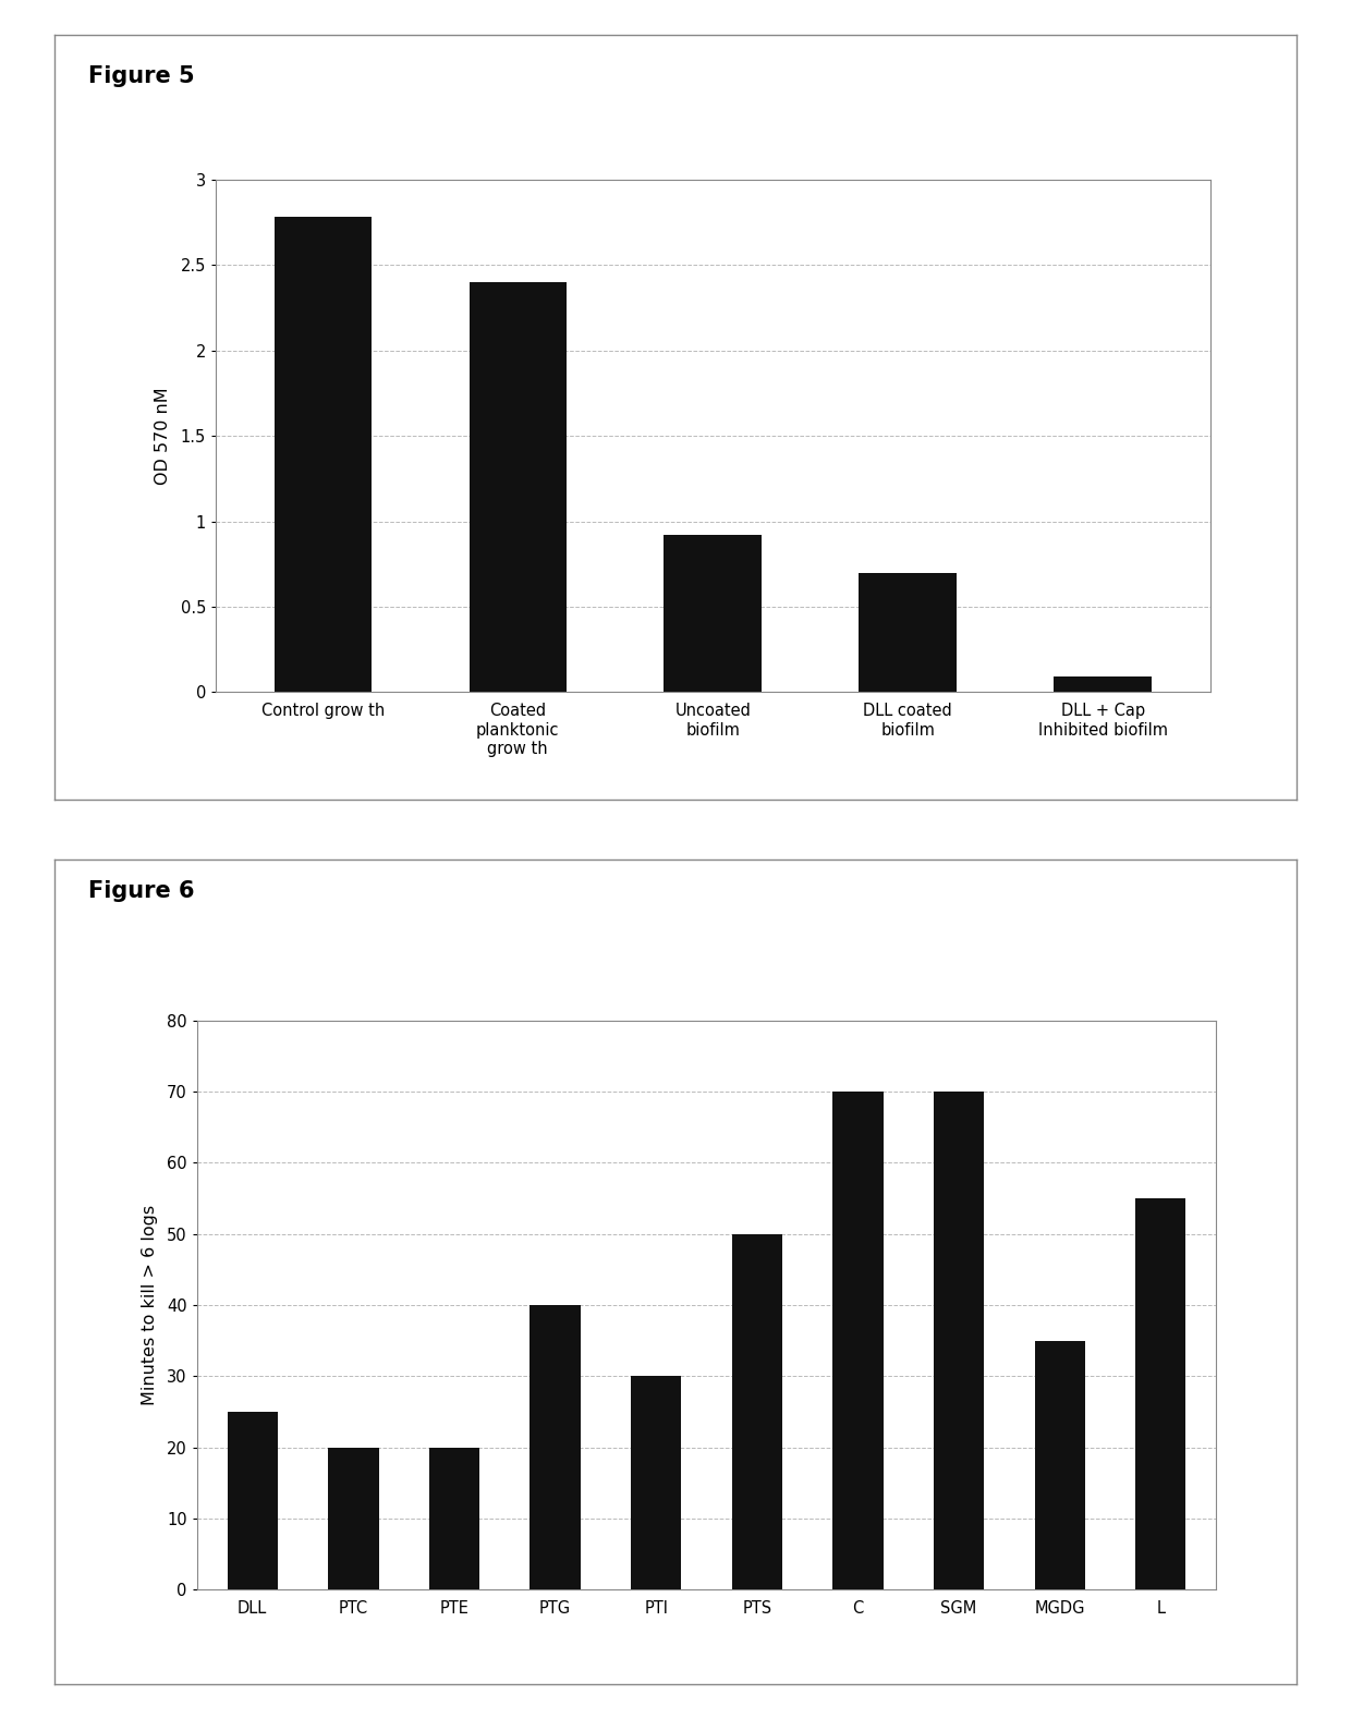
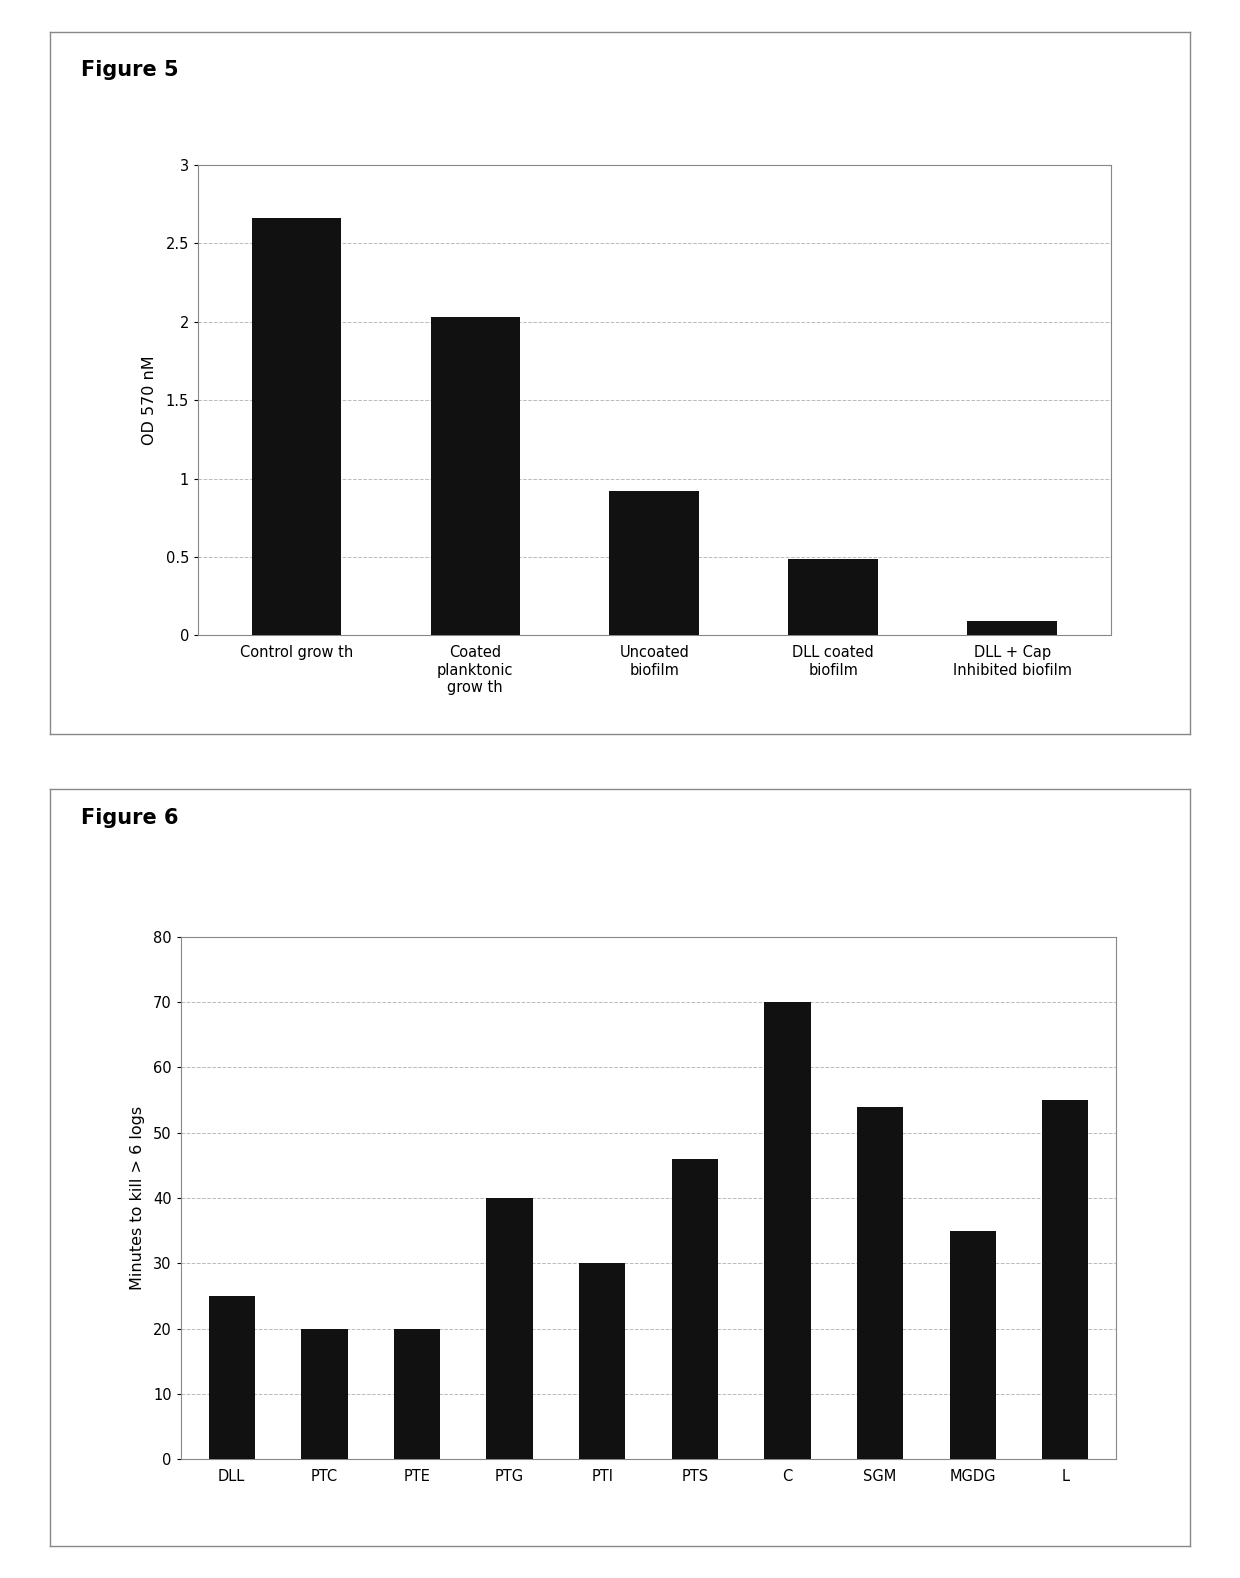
Control grow th: 2.78 -> 2.66
Coated planktonic grow th: 2.40 -> 2.03
DLL coated biofilm: 0.70 -> 0.49
PTS: 50 -> 46
SGM: 70 -> 54
